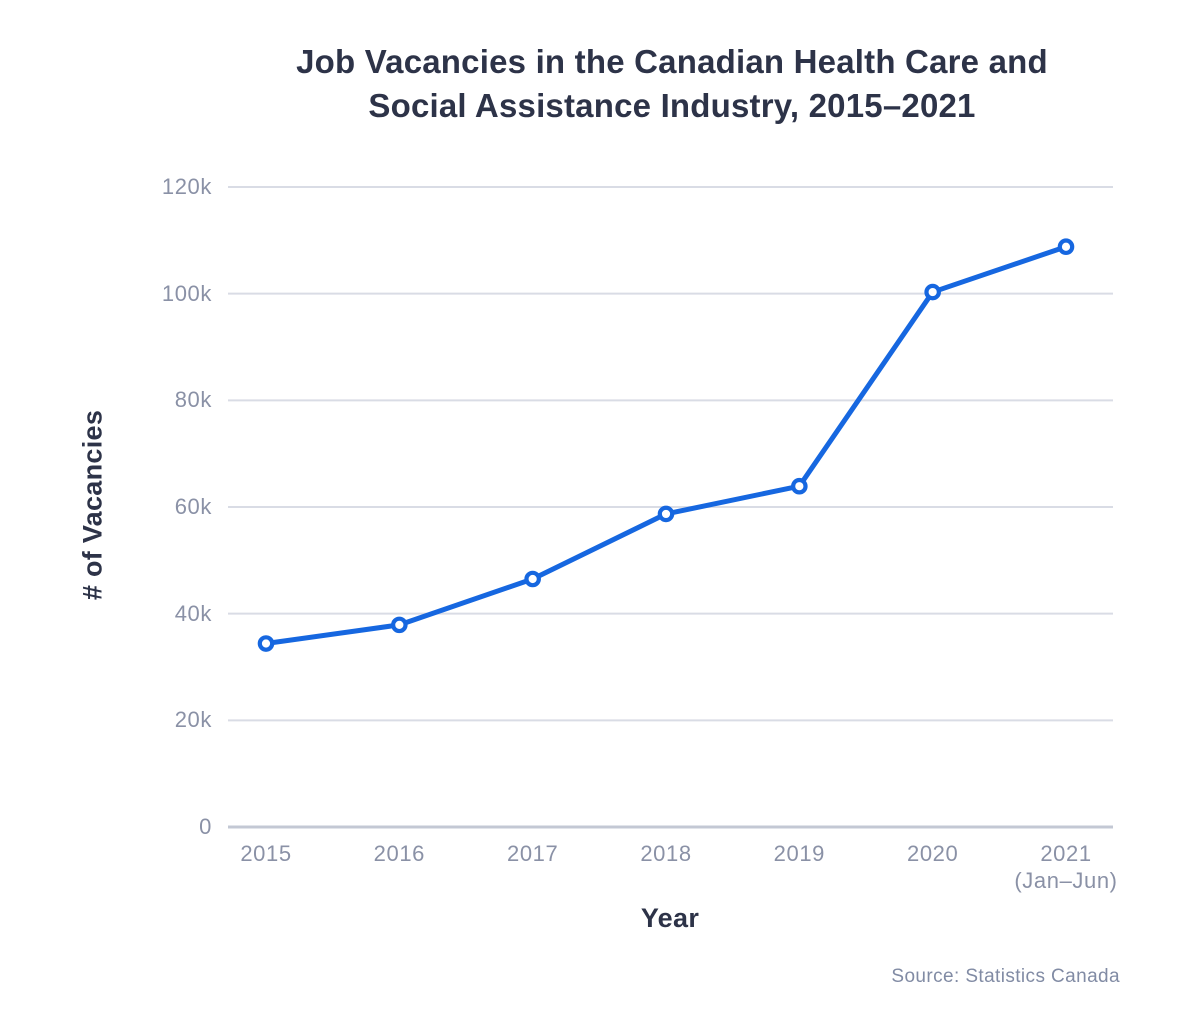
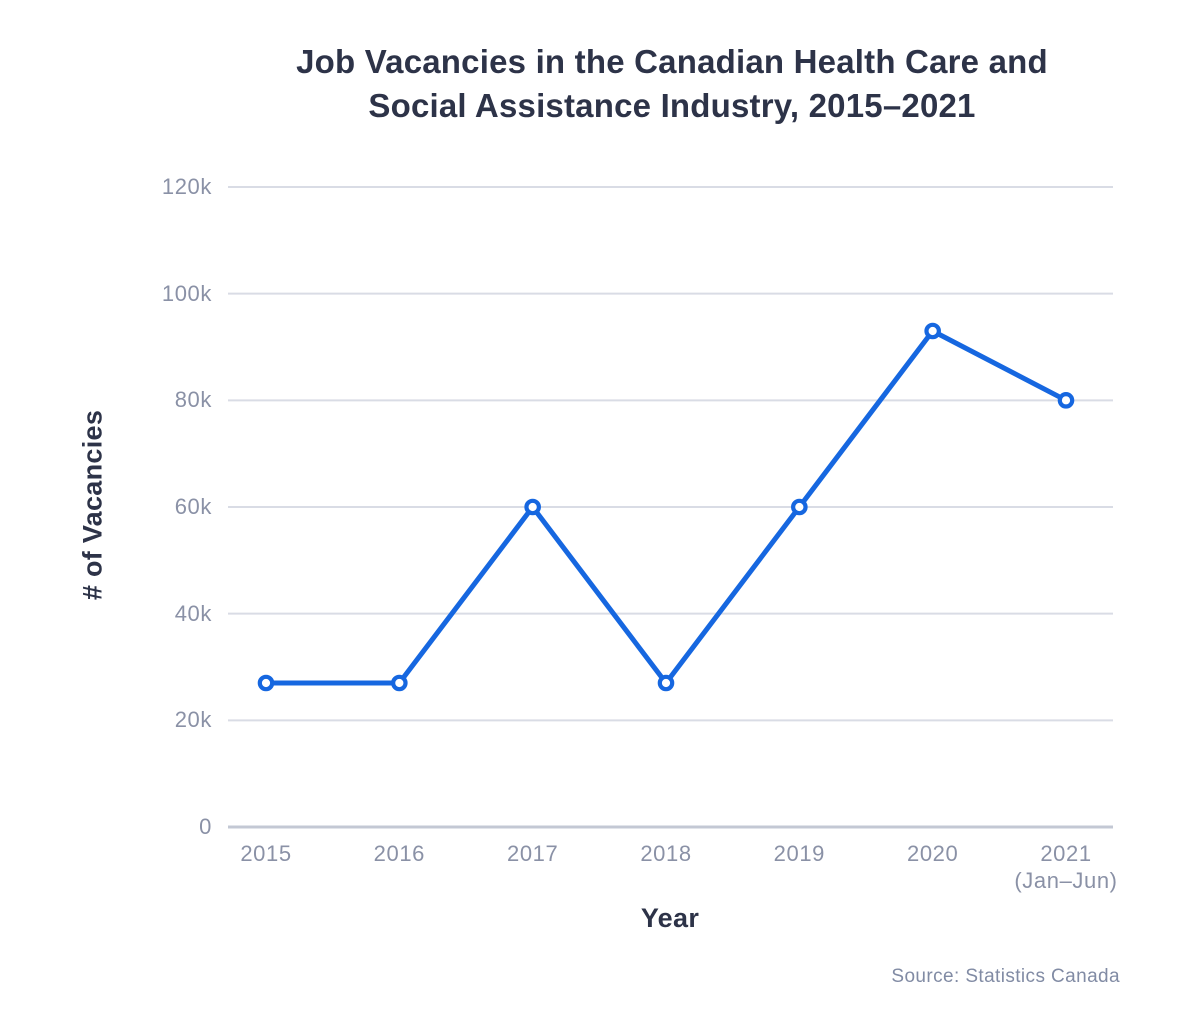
2015: 34k -> 27k
2016: 38k -> 27k
2017: 46k -> 60k
2018: 59k -> 27k
2019: 64k -> 60k
2020: 100k -> 93k
2021 (Jan–Jun): 109k -> 80k
